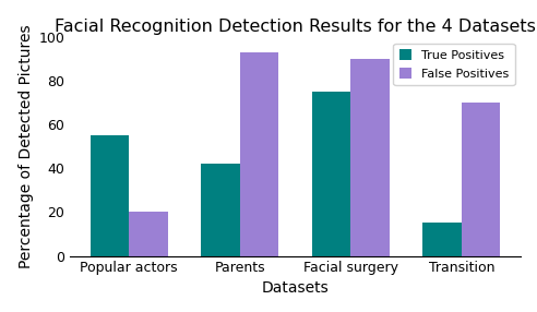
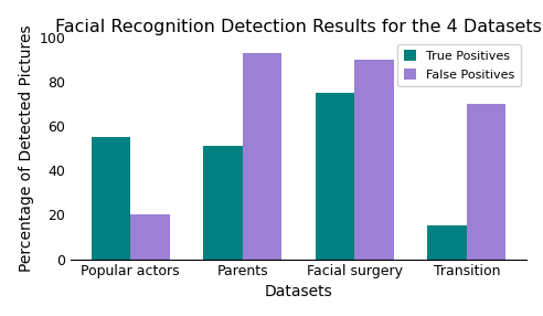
True Positives/Parents: 42 -> 51
